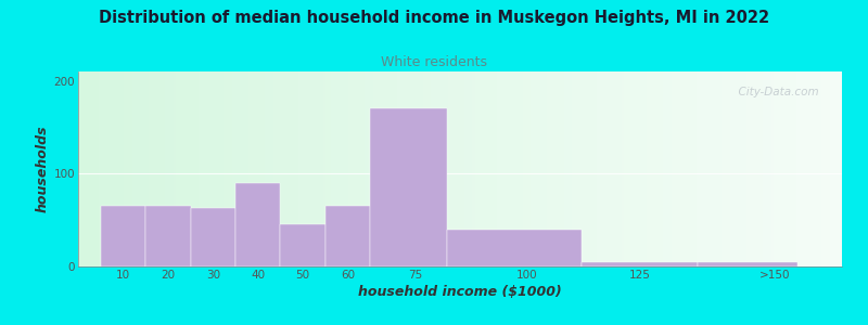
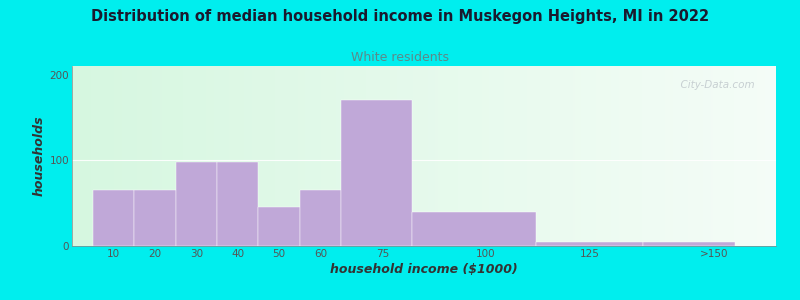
30: 63 -> 98
40: 90 -> 98
